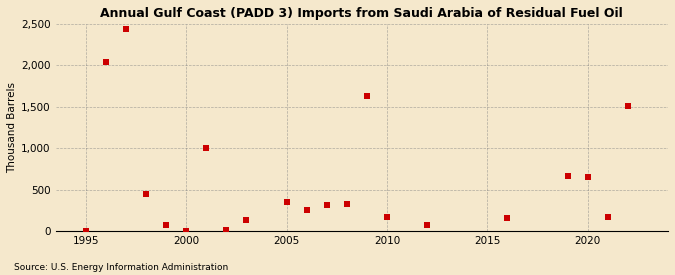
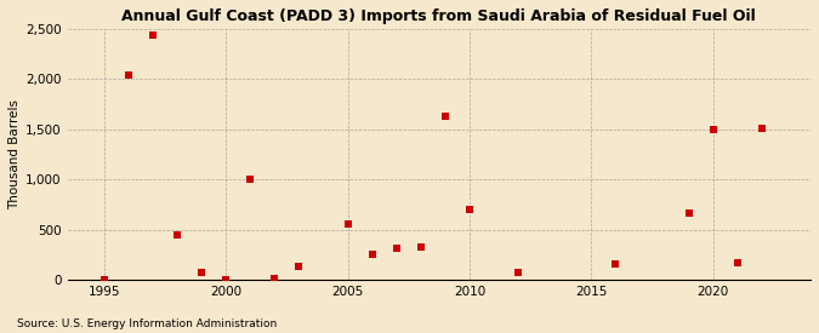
2005: 350 -> 560
2010: 170 -> 700
2020: 650 -> 1,500
